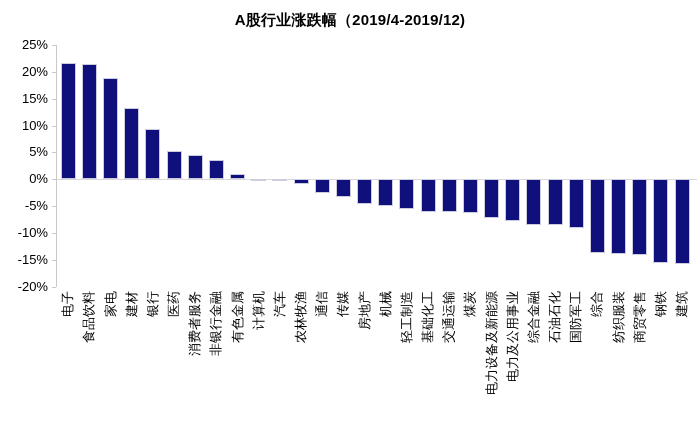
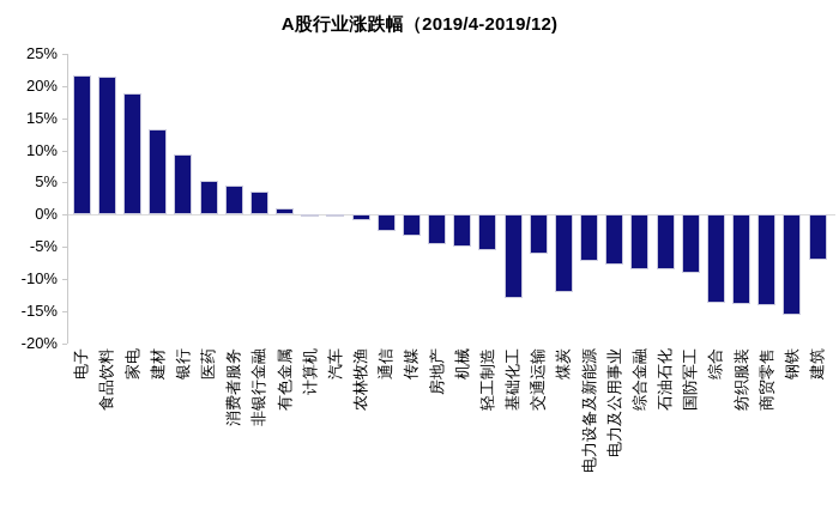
基础化工: -6% -> -13%
煤炭: -6% -> -12%
建筑: -16% -> -7%
